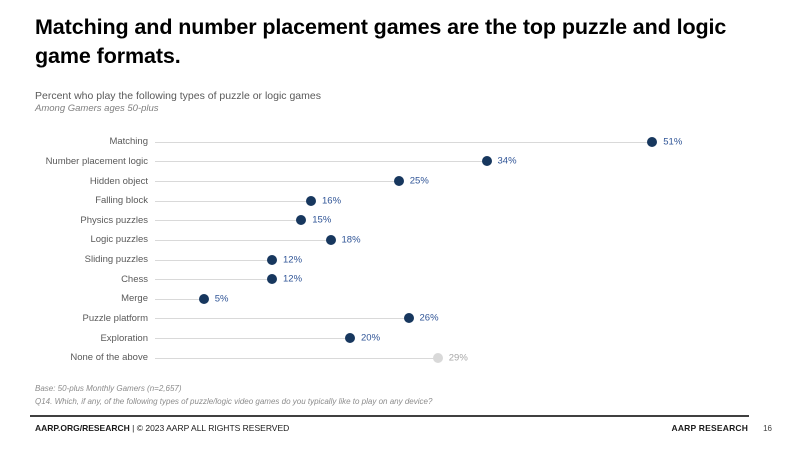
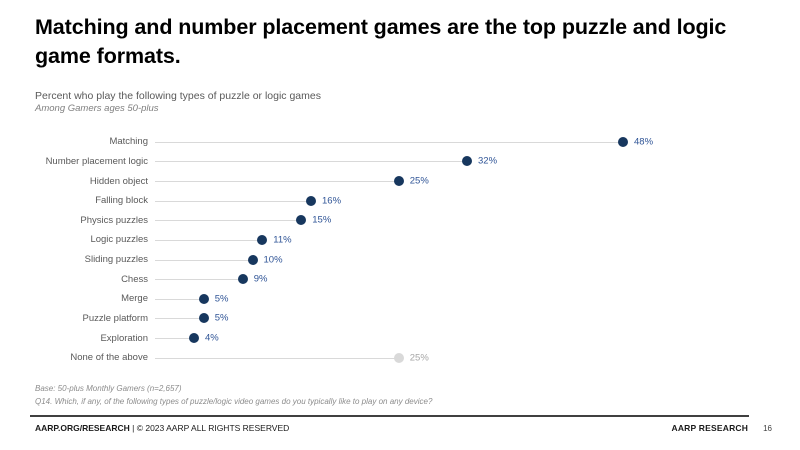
Matching: 51% -> 48%
Number placement logic: 34% -> 32%
Logic puzzles: 18% -> 11%
Sliding puzzles: 12% -> 10%
Chess: 12% -> 9%
Puzzle platform: 26% -> 5%
Exploration: 20% -> 4%
None of the above: 29% -> 25%
